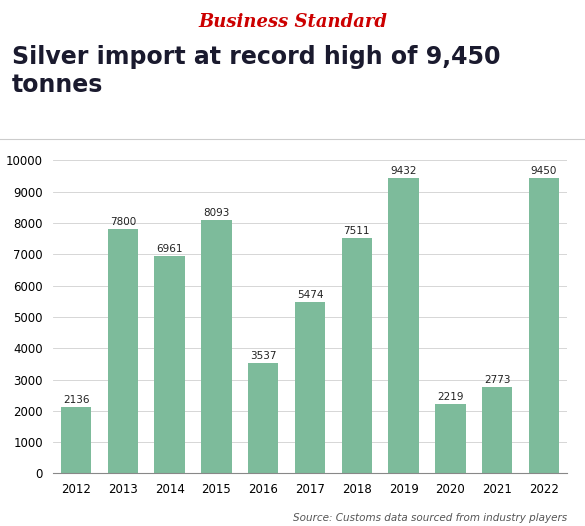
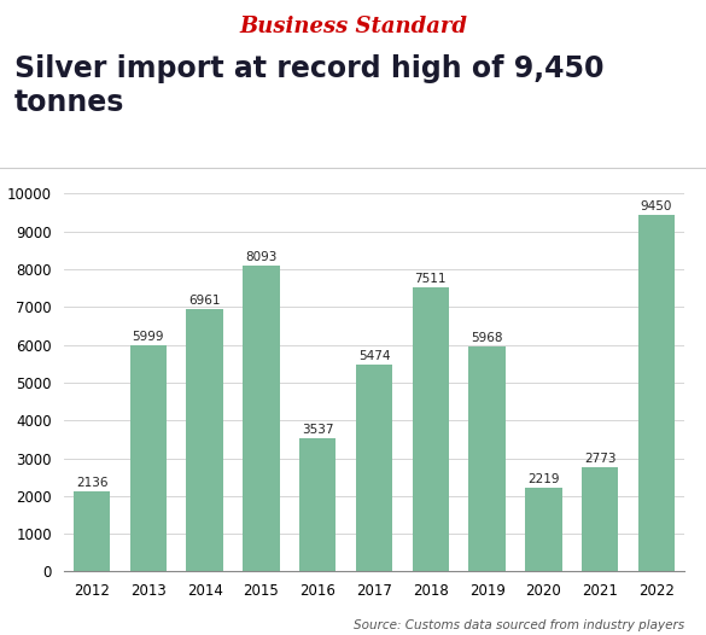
2013: 7800 -> 5999
2019: 9432 -> 5968
